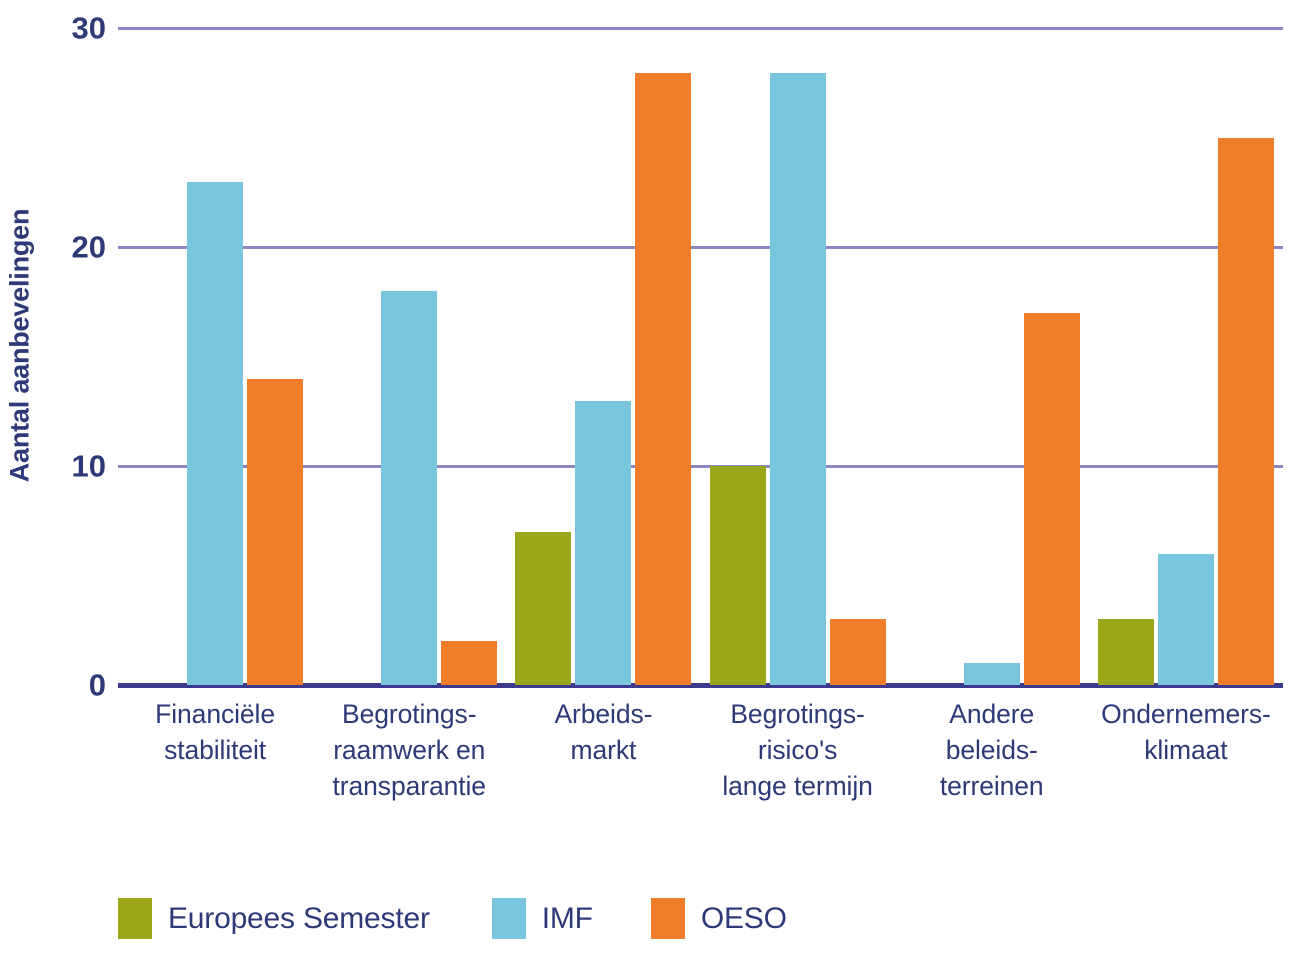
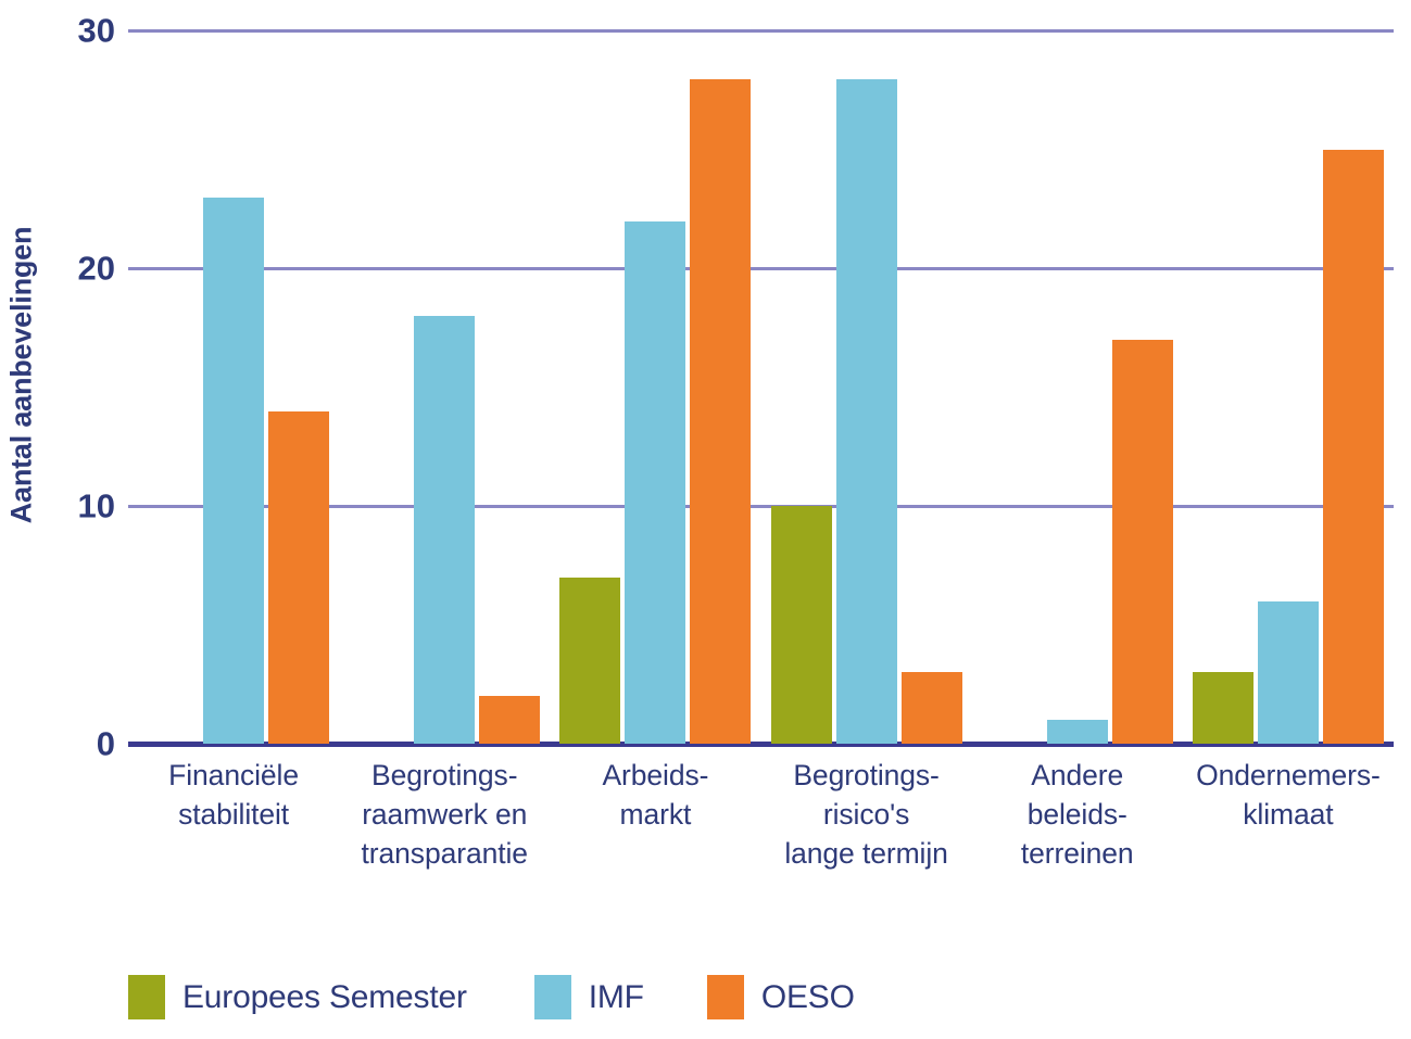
IMF/Arbeids- markt: 13 -> 22
